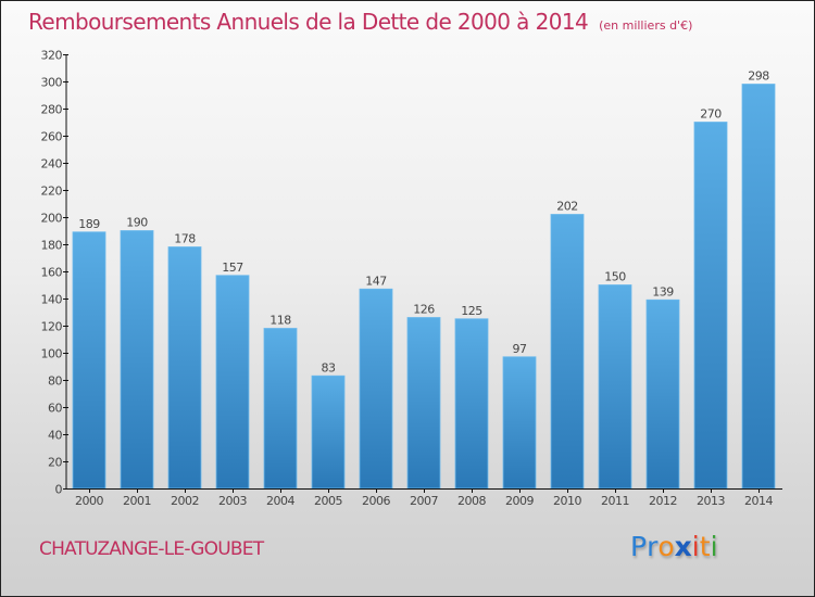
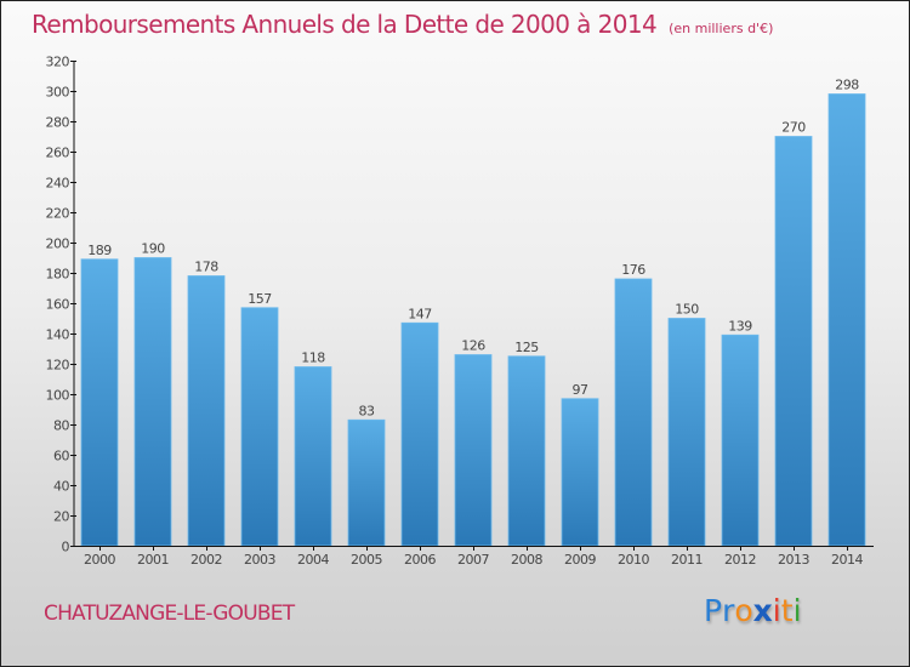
2010: 202 -> 176
